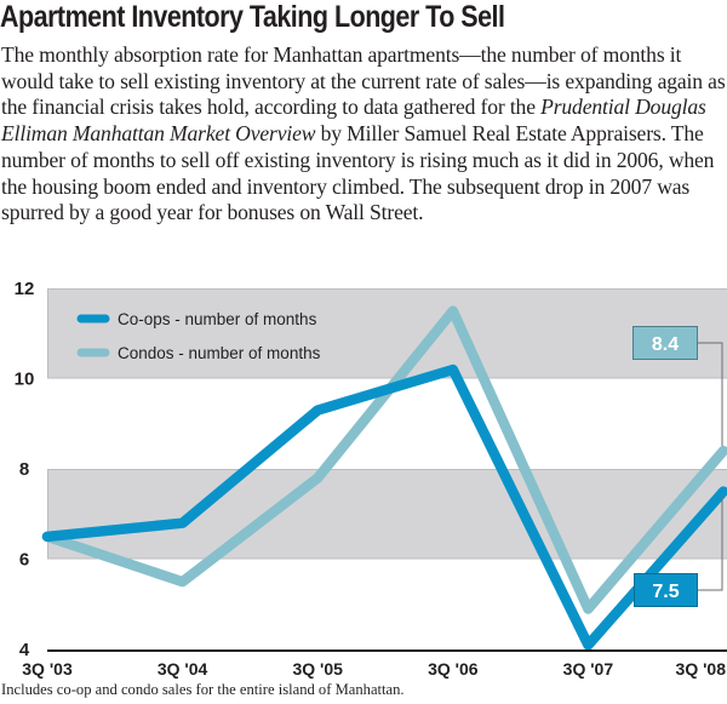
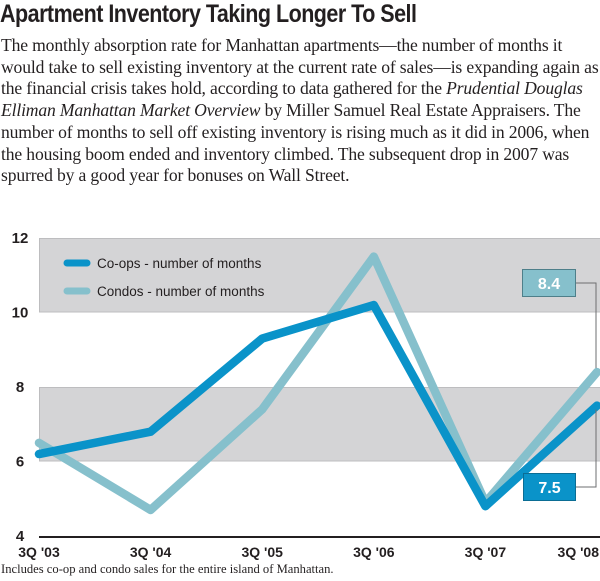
Co-ops - number of months/3Q '03: 6.5 -> 6.2
Condos - number of months/3Q '04: 5.5 -> 4.7
Condos - number of months/3Q '05: 7.8 -> 7.4
Co-ops - number of months/3Q '07: 4.1 -> 4.8
